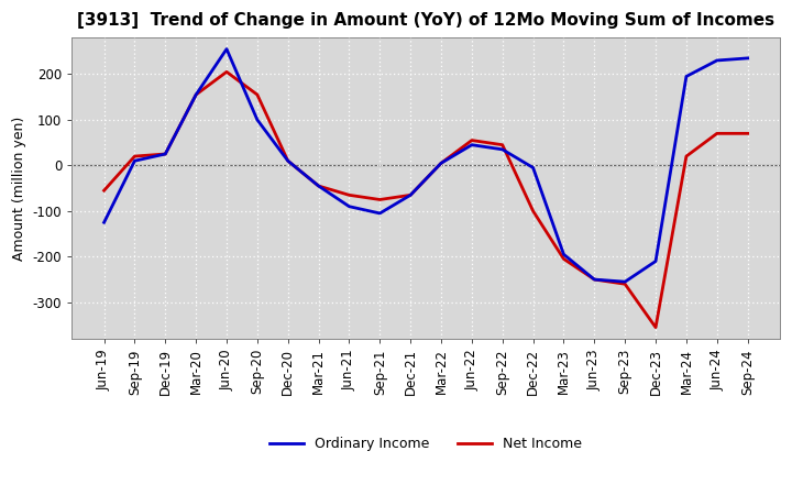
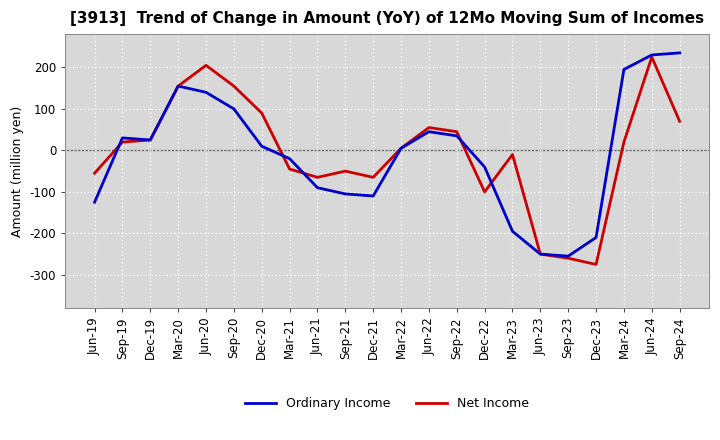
Ordinary Income/Sep-19: 10 -> 30
Ordinary Income/Jun-20: 255 -> 140
Net Income/Dec-20: 10 -> 90
Ordinary Income/Mar-21: -45 -> -20
Net Income/Sep-21: -75 -> -50
Ordinary Income/Dec-21: -65 -> -110
Ordinary Income/Dec-22: -5 -> -40
Net Income/Mar-23: -205 -> -10
Net Income/Dec-23: -355 -> -275
Net Income/Jun-24: 70 -> 225
